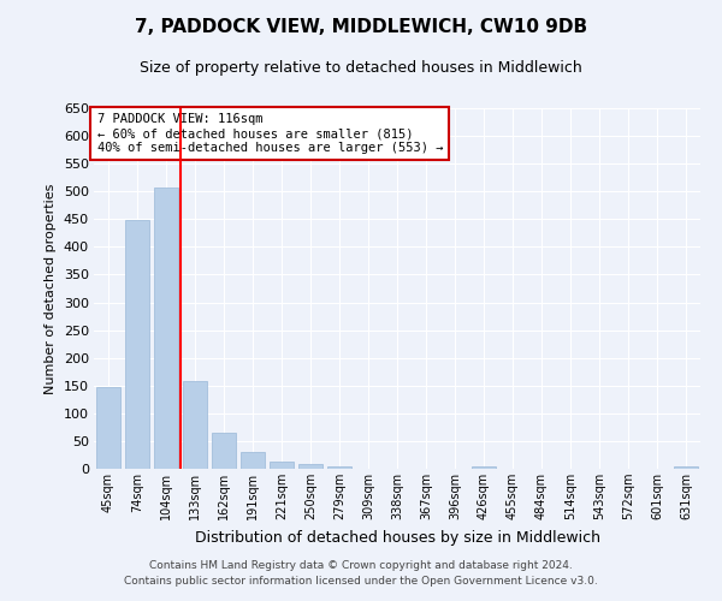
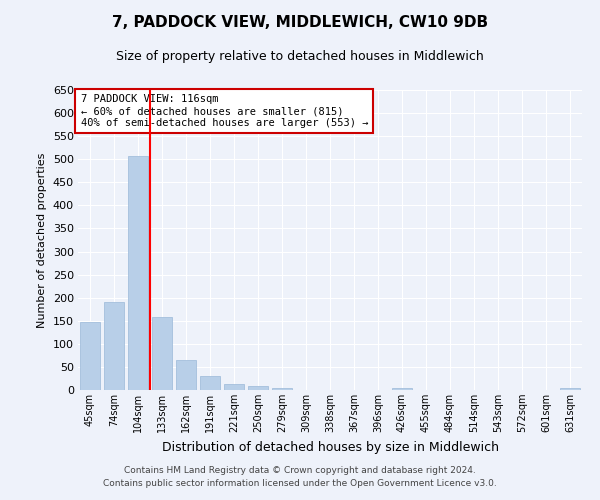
74sqm: 449 -> 190
